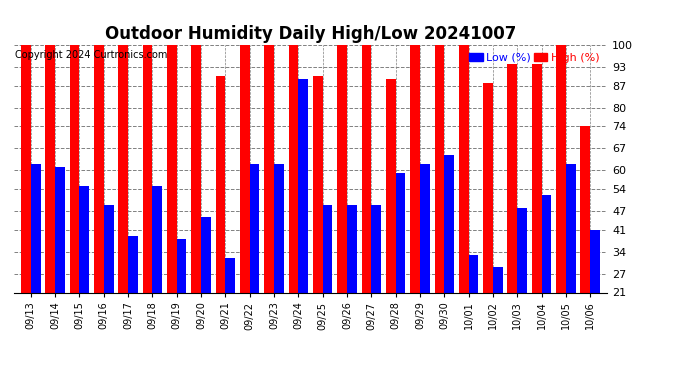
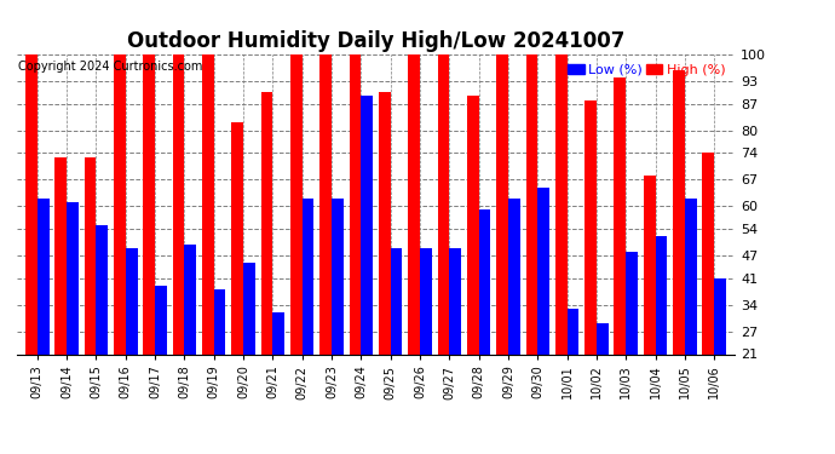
High (%)/09/14: 100 -> 73
High (%)/09/15: 100 -> 73
Low (%)/09/18: 55 -> 50
High (%)/09/20: 100 -> 82
High (%)/10/04: 94 -> 68
High (%)/10/05: 100 -> 96
